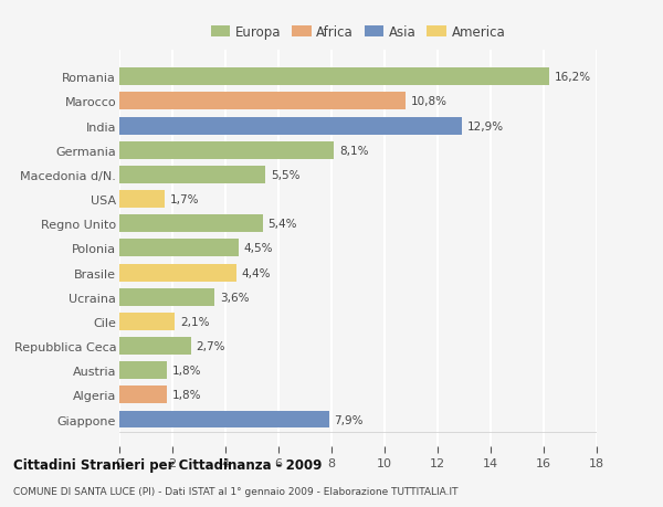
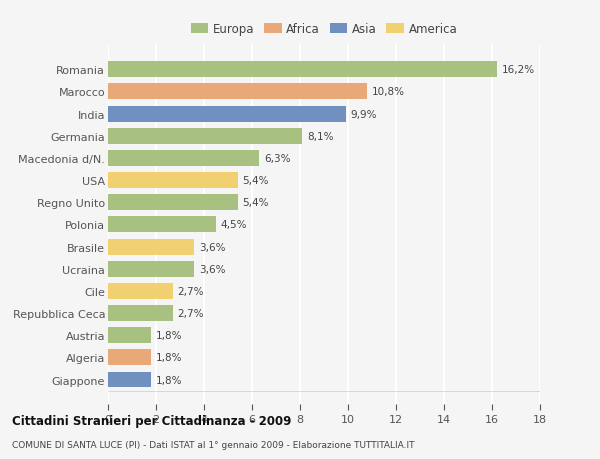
India: 12,9% -> 9,9%
Macedonia d/N.: 5,5% -> 6,3%
USA: 1,7% -> 5,4%
Brasile: 4,4% -> 3,6%
Cile: 2,1% -> 2,7%
Giappone: 7,9% -> 1,8%
